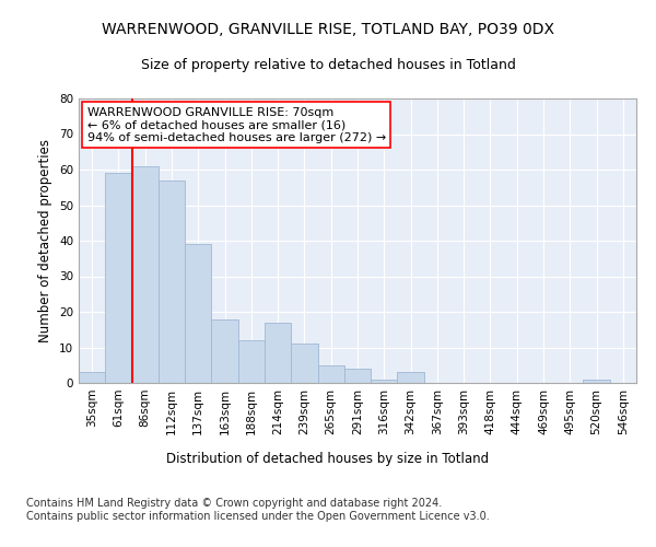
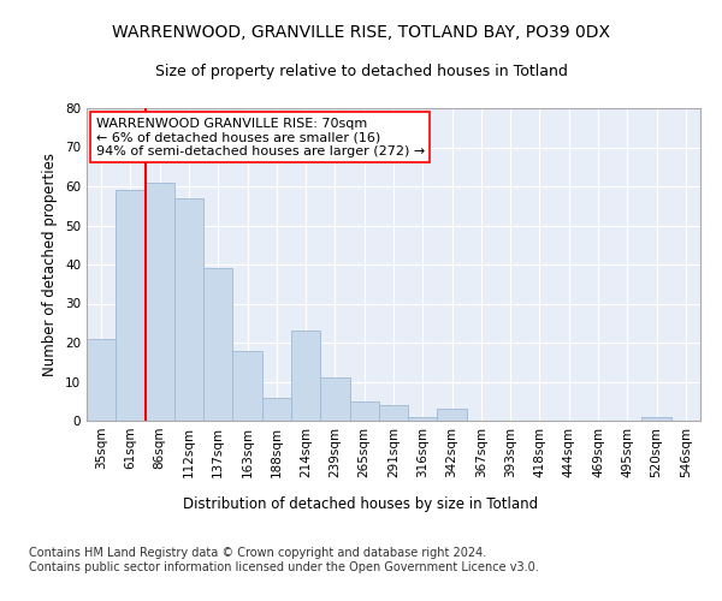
35sqm: 3 -> 21
188sqm: 12 -> 6
214sqm: 17 -> 23
